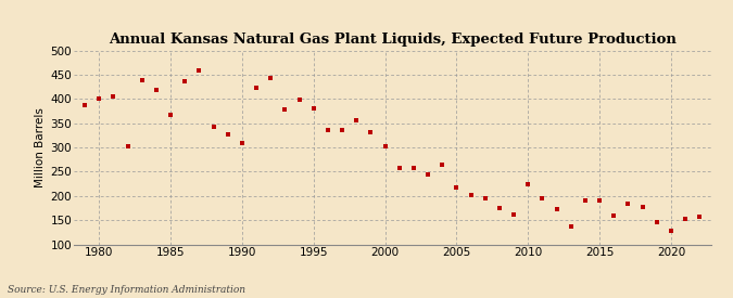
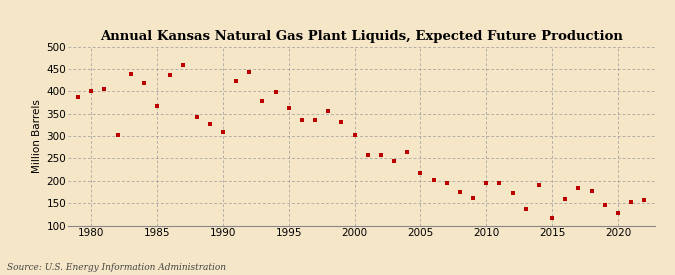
1995: 380 -> 363
2010: 225 -> 196
2015: 190 -> 116
